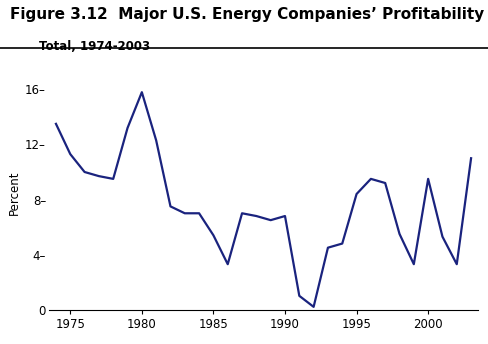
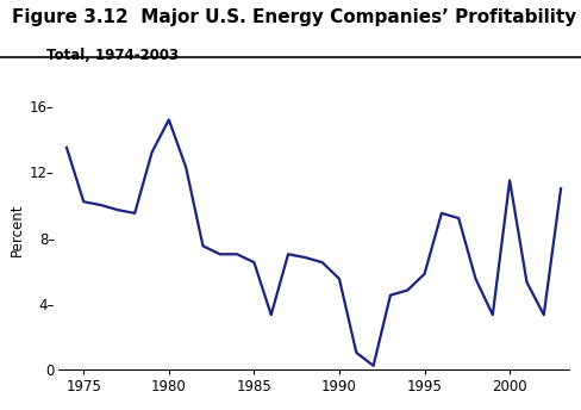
1975: 11.3– -> 10.2–
1980: 15.8– -> 15.2–
1985: 5.4– -> 6.5–
1990: 6.8– -> 5.5–
1995: 8.4– -> 5.8–
2000: 9.5– -> 11.5–
